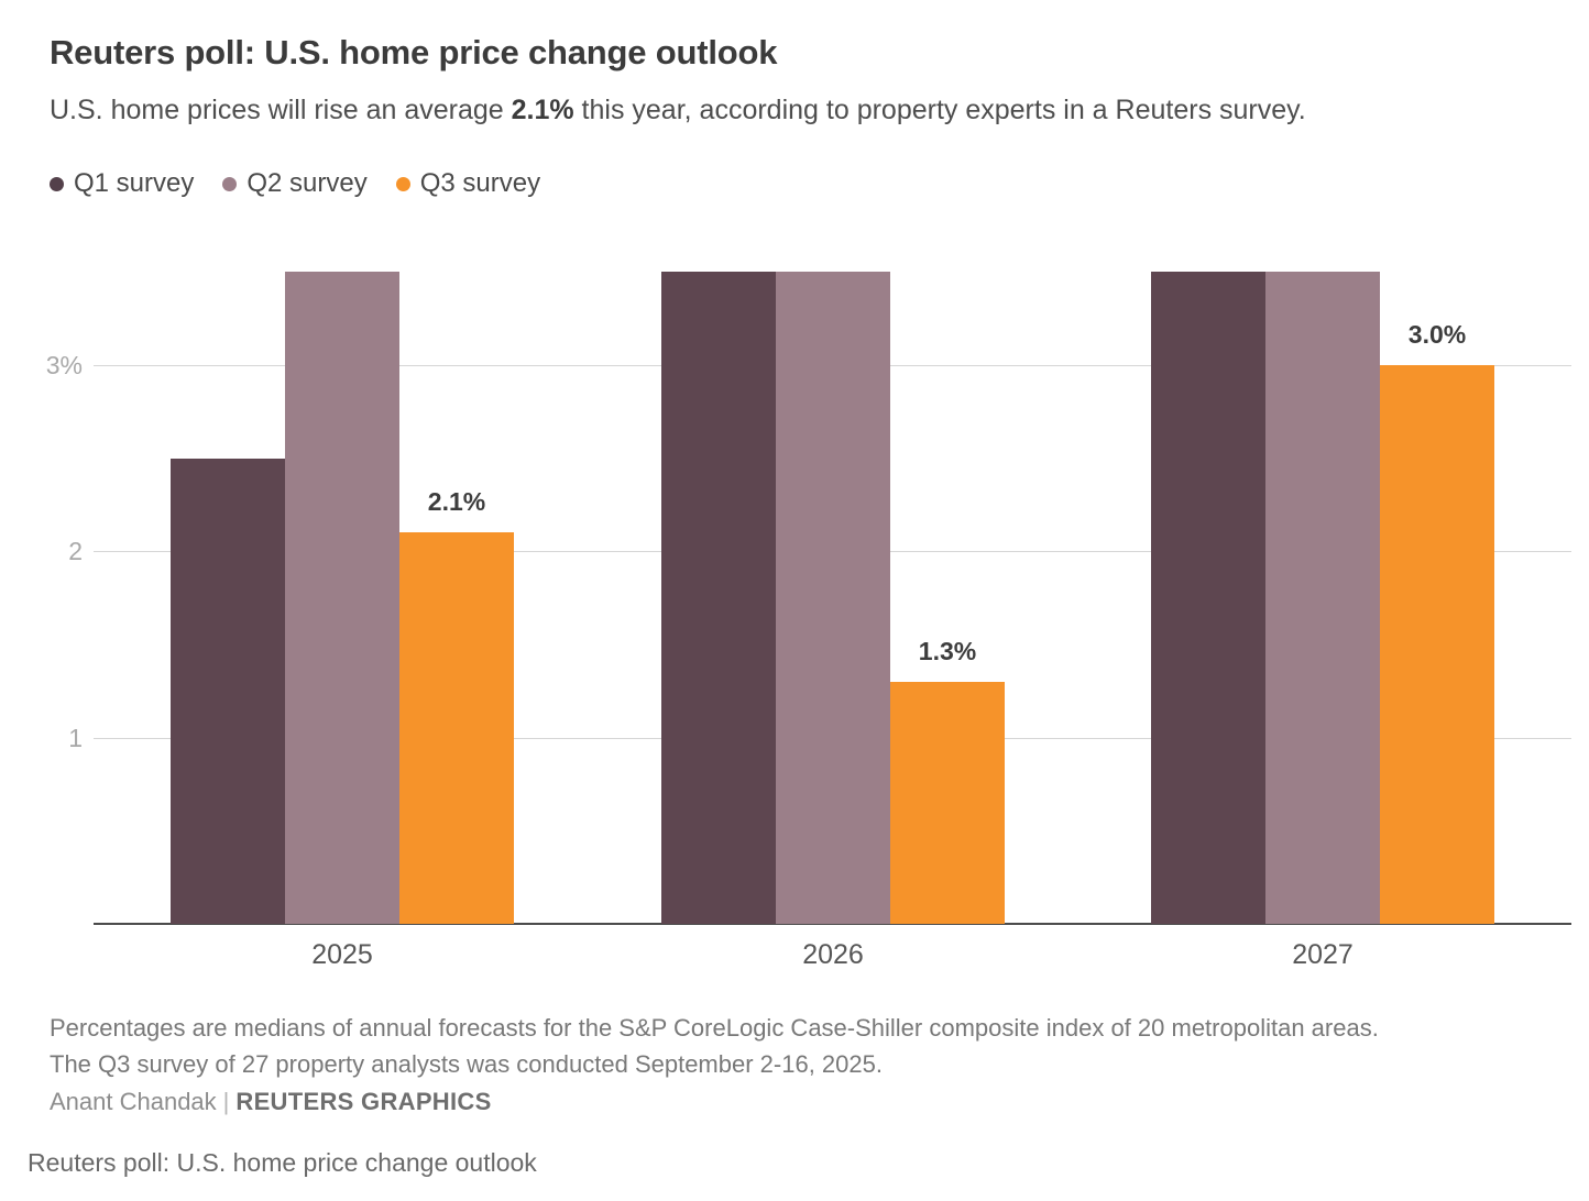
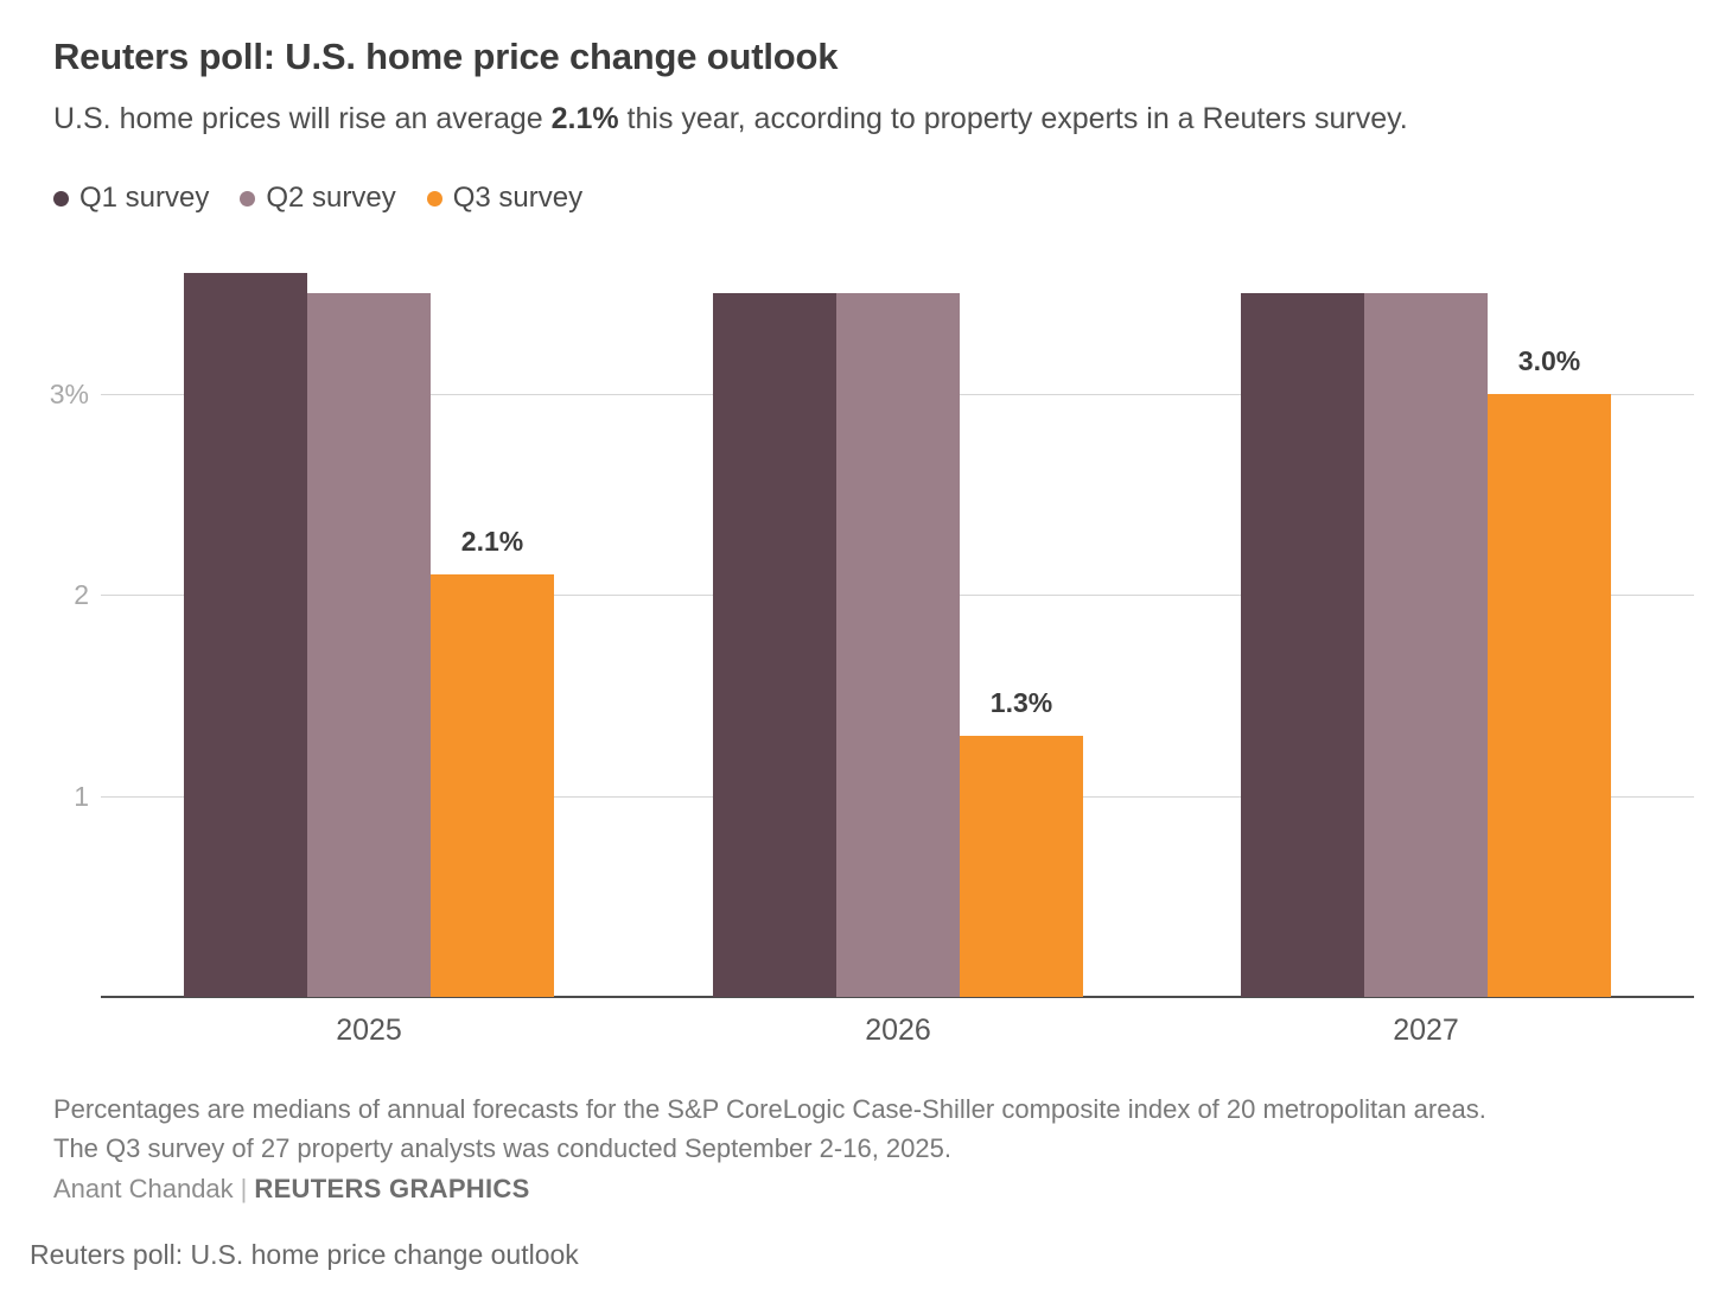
Q1 survey/2025: 2.5% -> 3.6%
